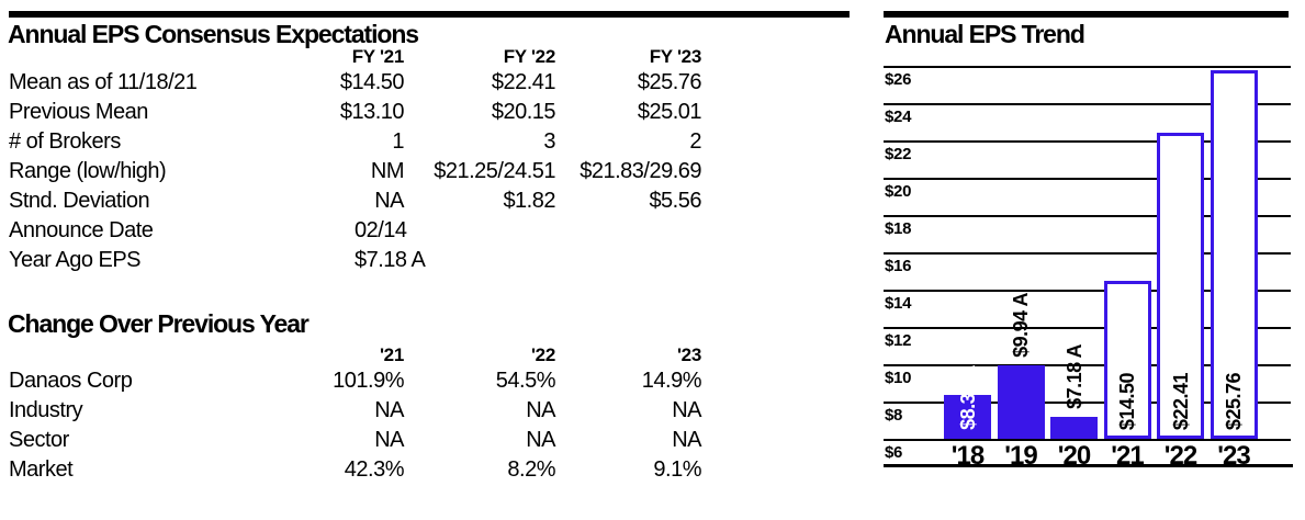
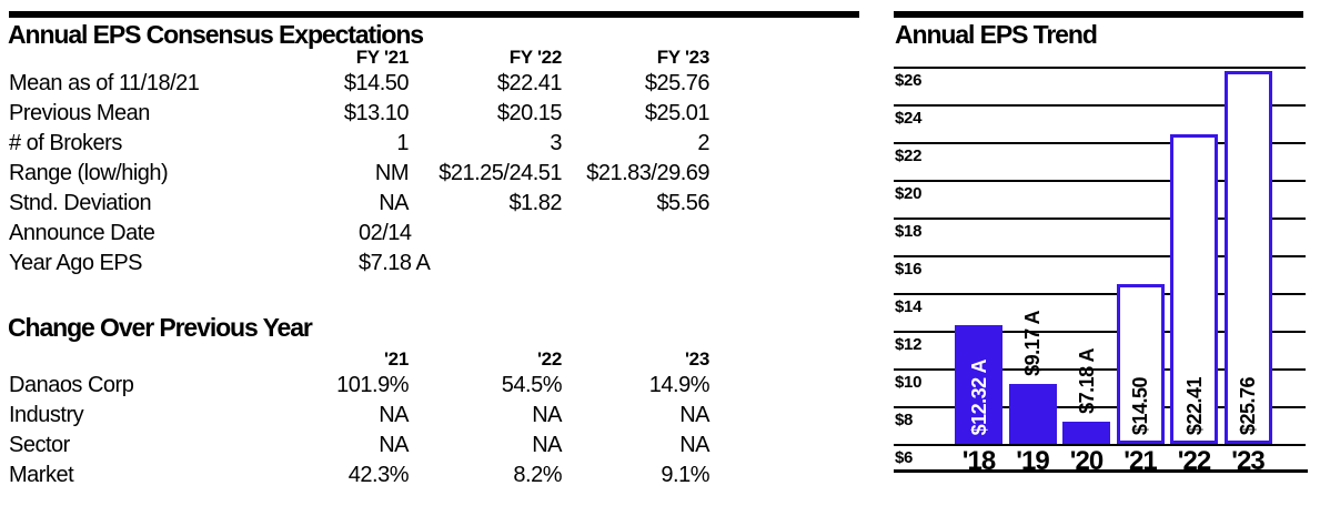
'18: $8.35 -> $12.32
'19: $9.94 -> $9.17
